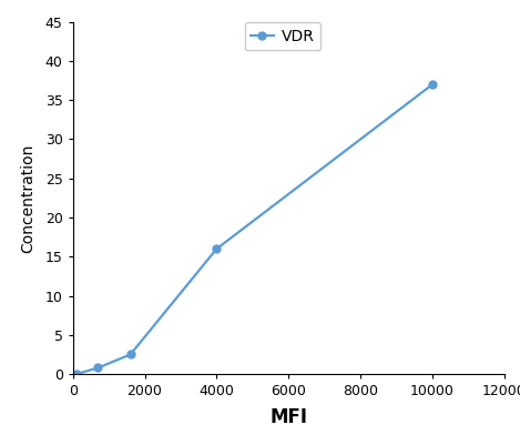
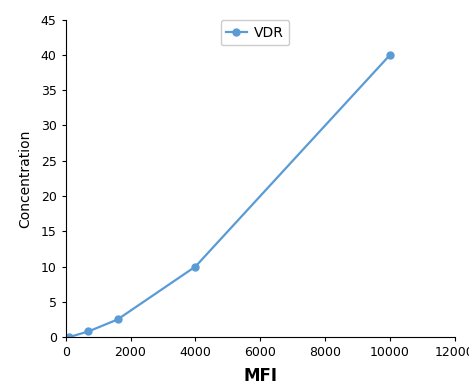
4000: 16.0 -> 10.0
10000: 37.0 -> 40.0
